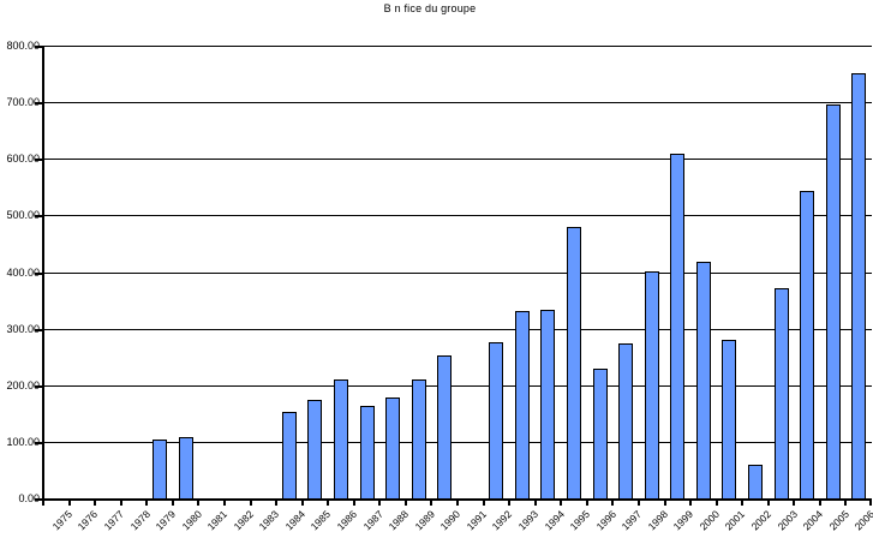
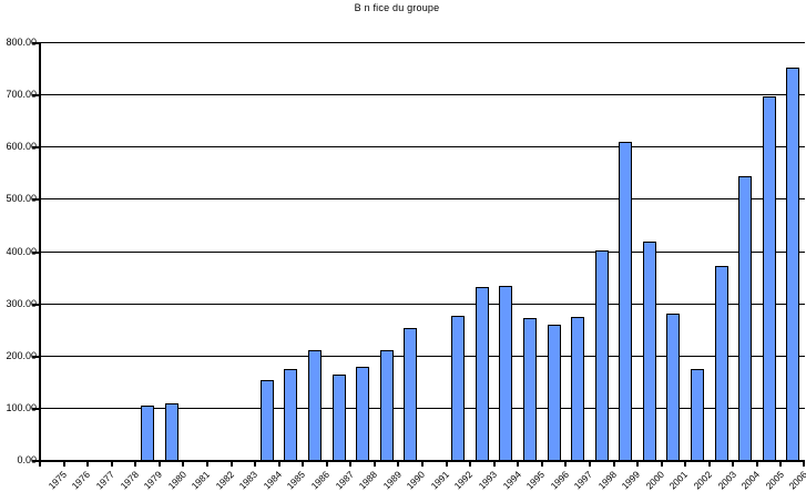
1995: 480 -> 270
1996: 230 -> 260
2002: 60 -> 180
